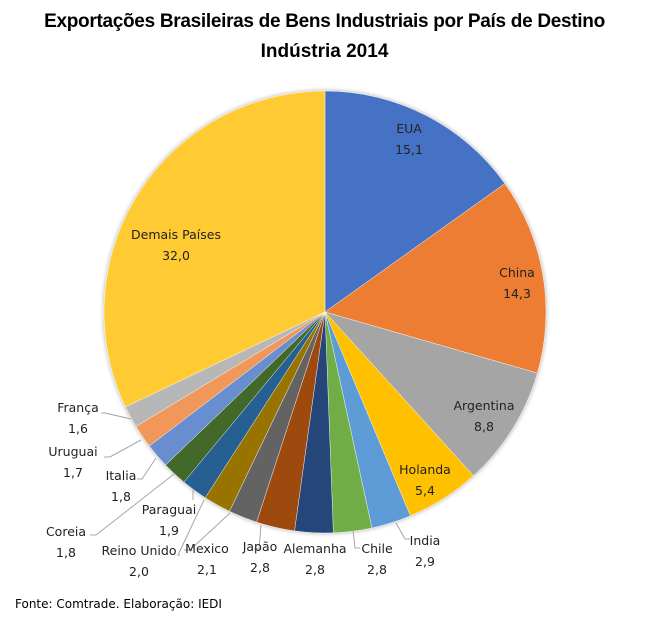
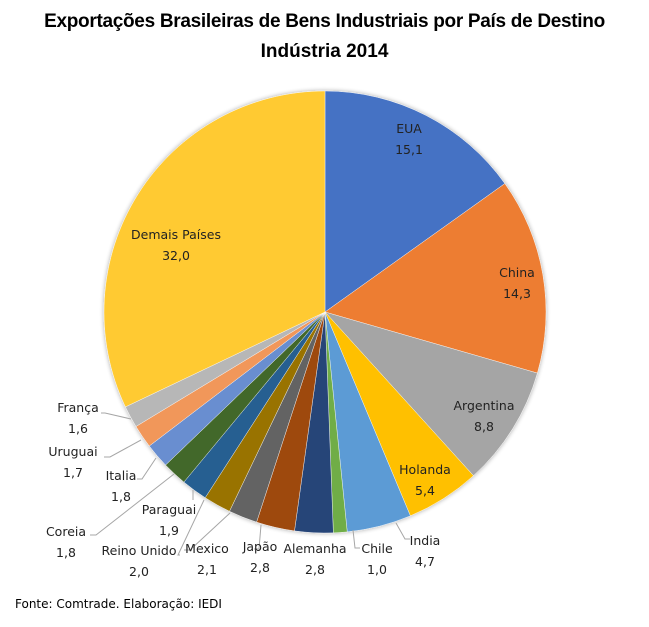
India: 2,9 -> 4,7
Chile: 2,8 -> 1,0
